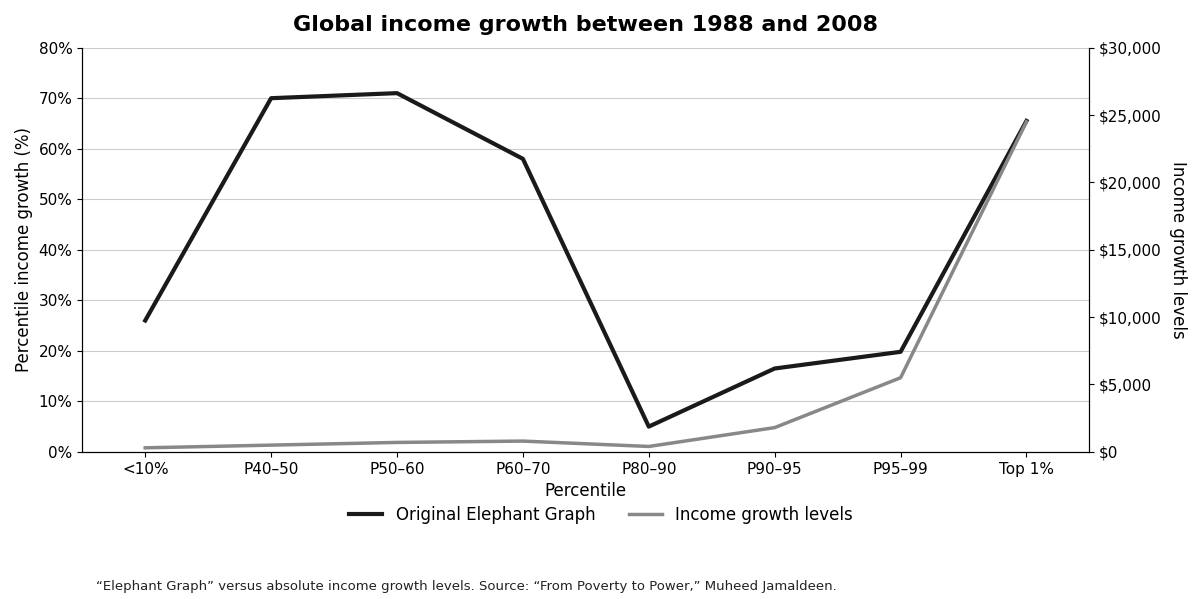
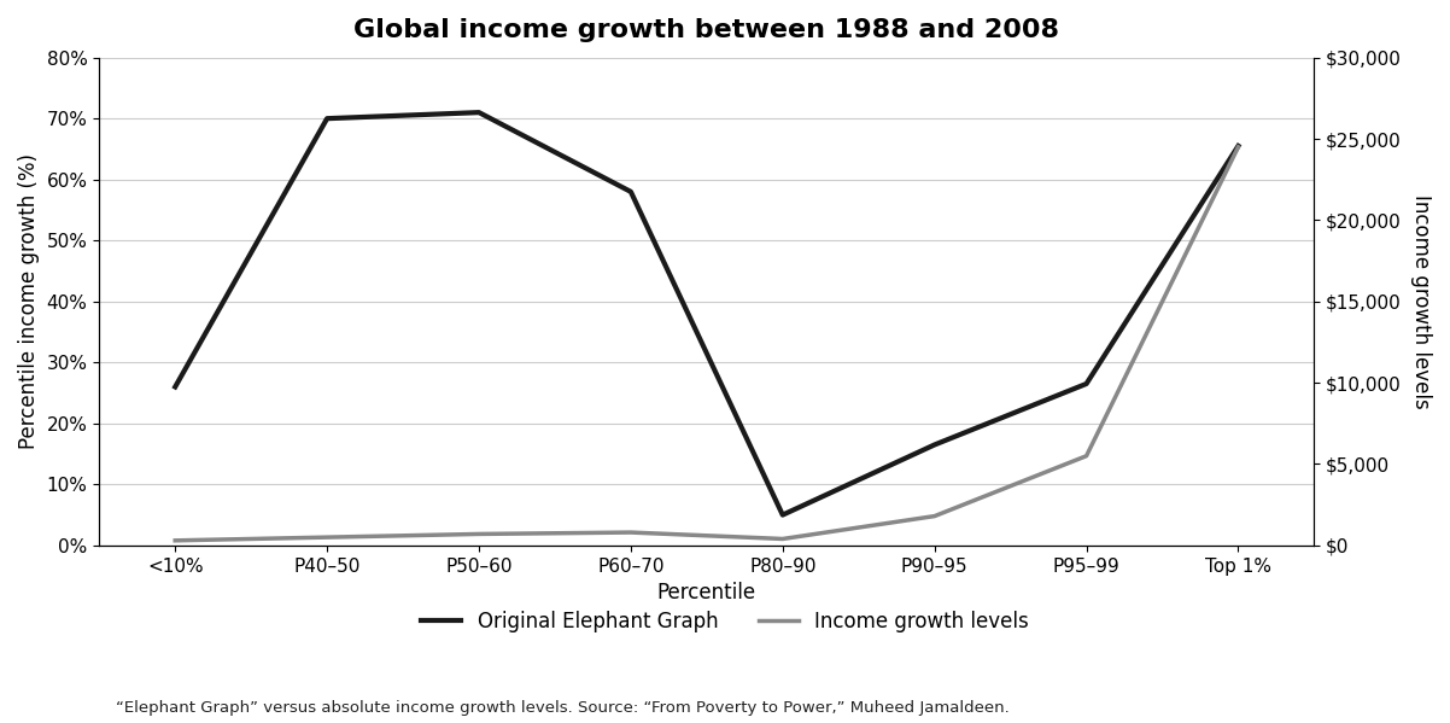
Original Elephant Graph/P95–99: 19.8% -> 26.5%
